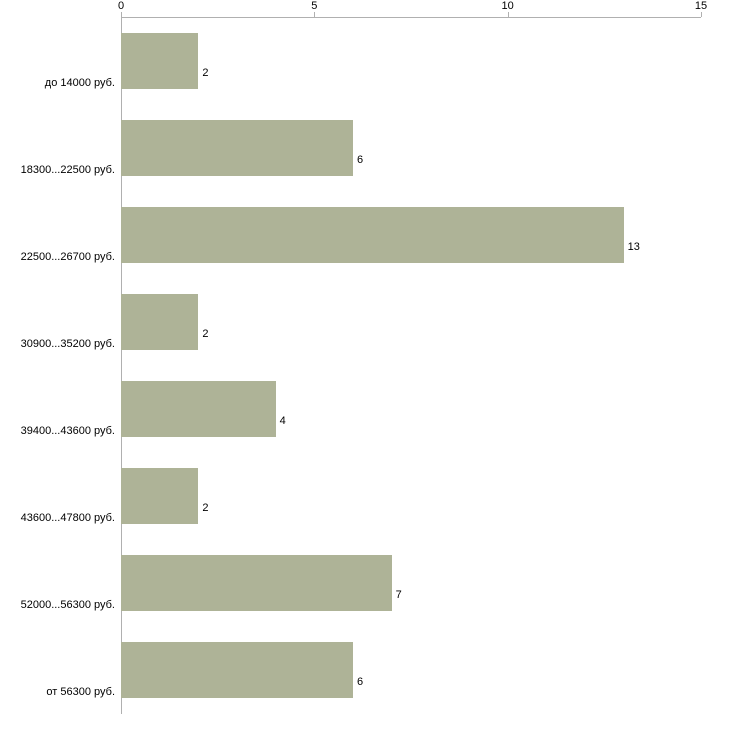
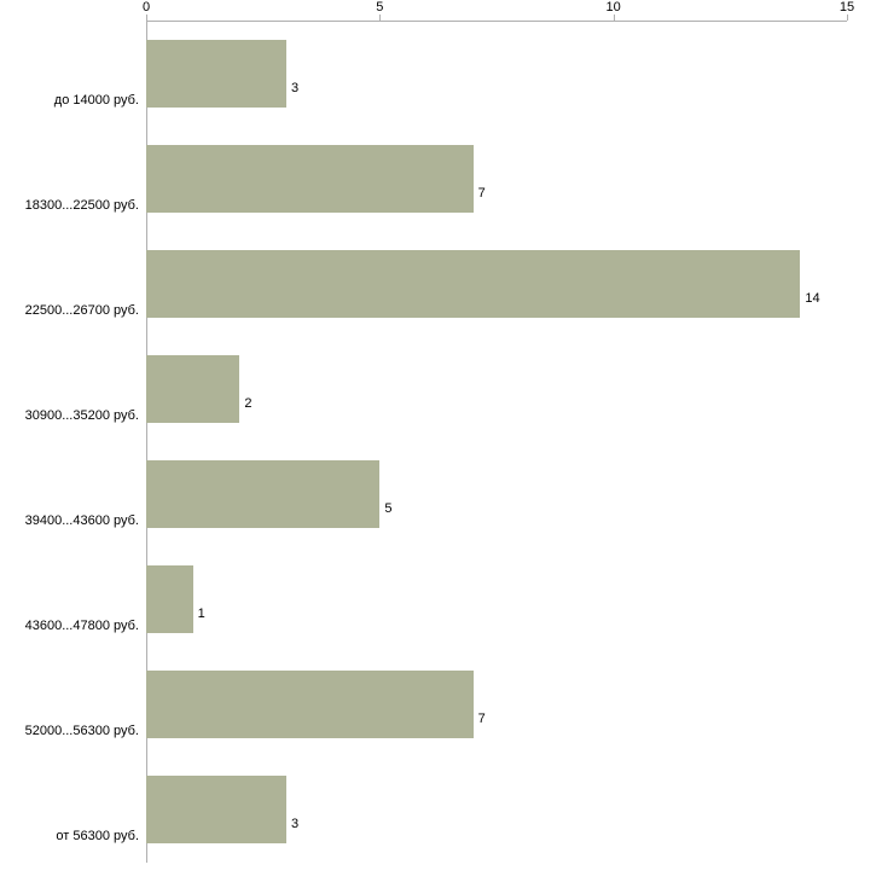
до 14000 руб.: 2 -> 3
18300...22500 руб.: 6 -> 7
22500...26700 руб.: 13 -> 14
39400...43600 руб.: 4 -> 5
43600...47800 руб.: 2 -> 1
от 56300 руб.: 6 -> 3
